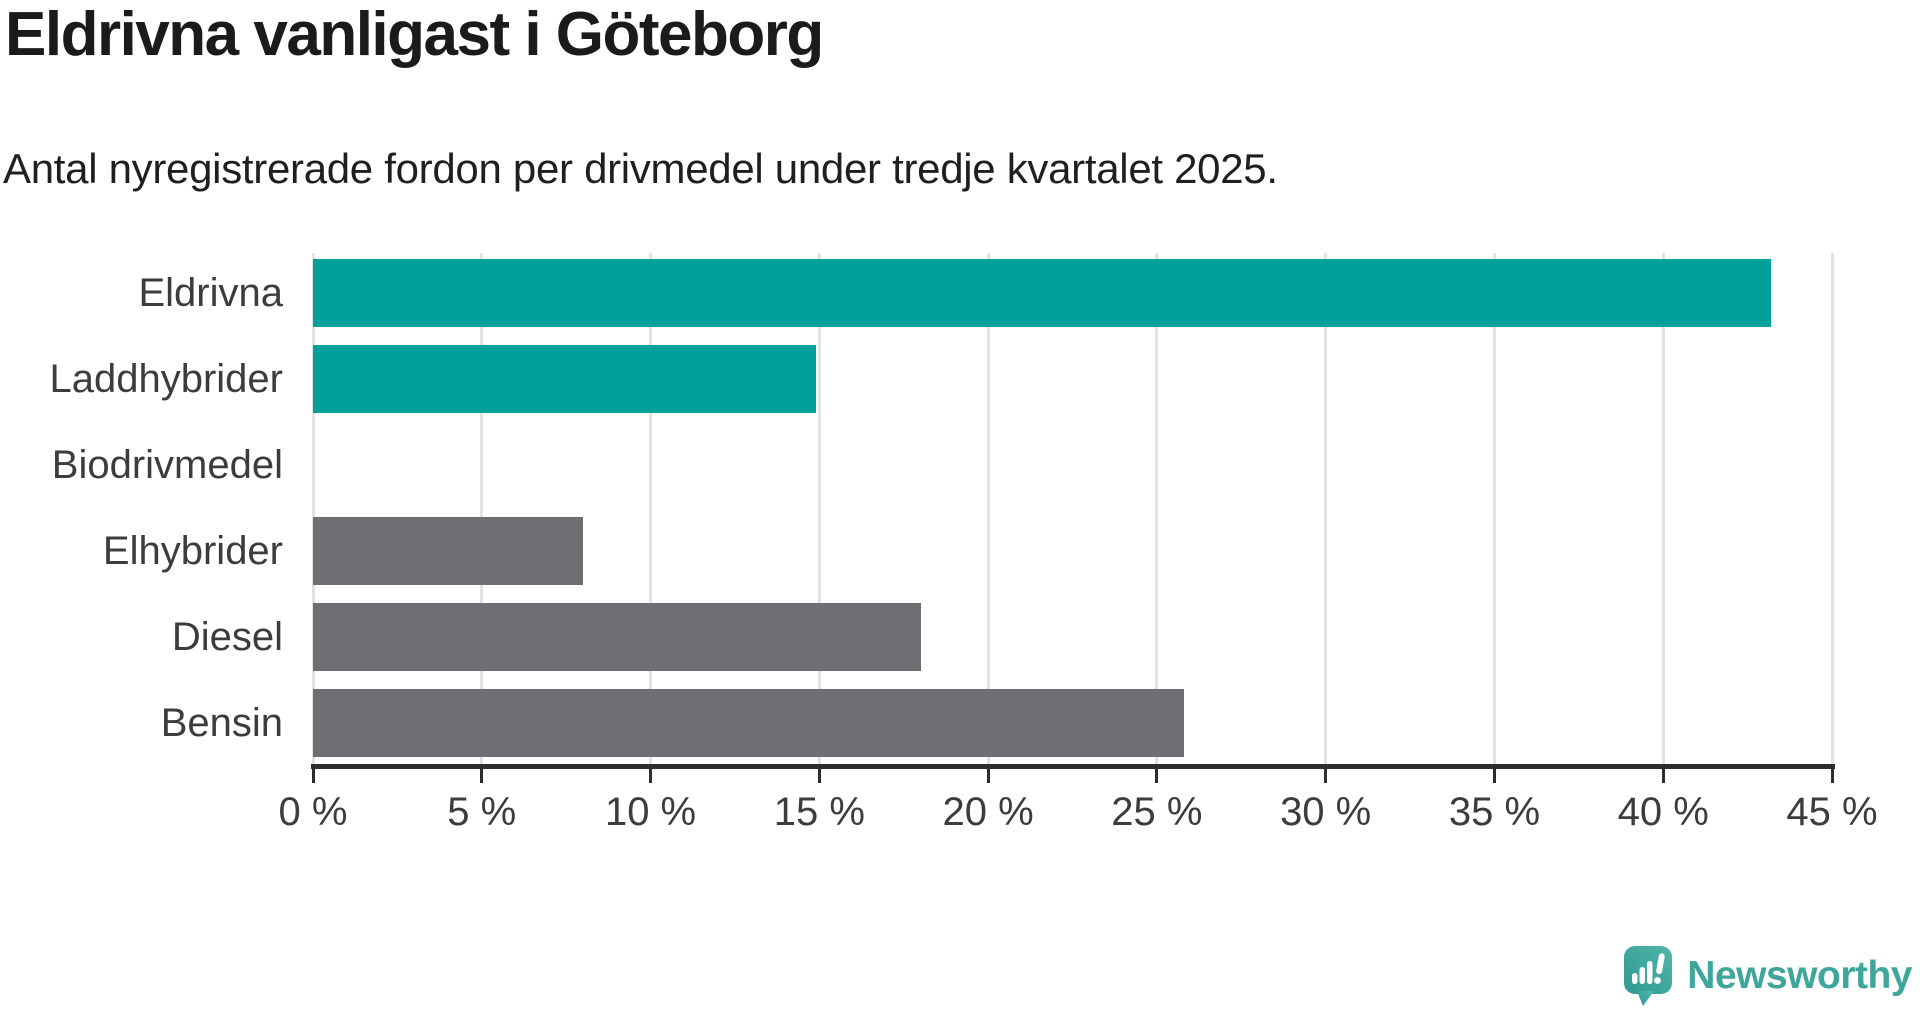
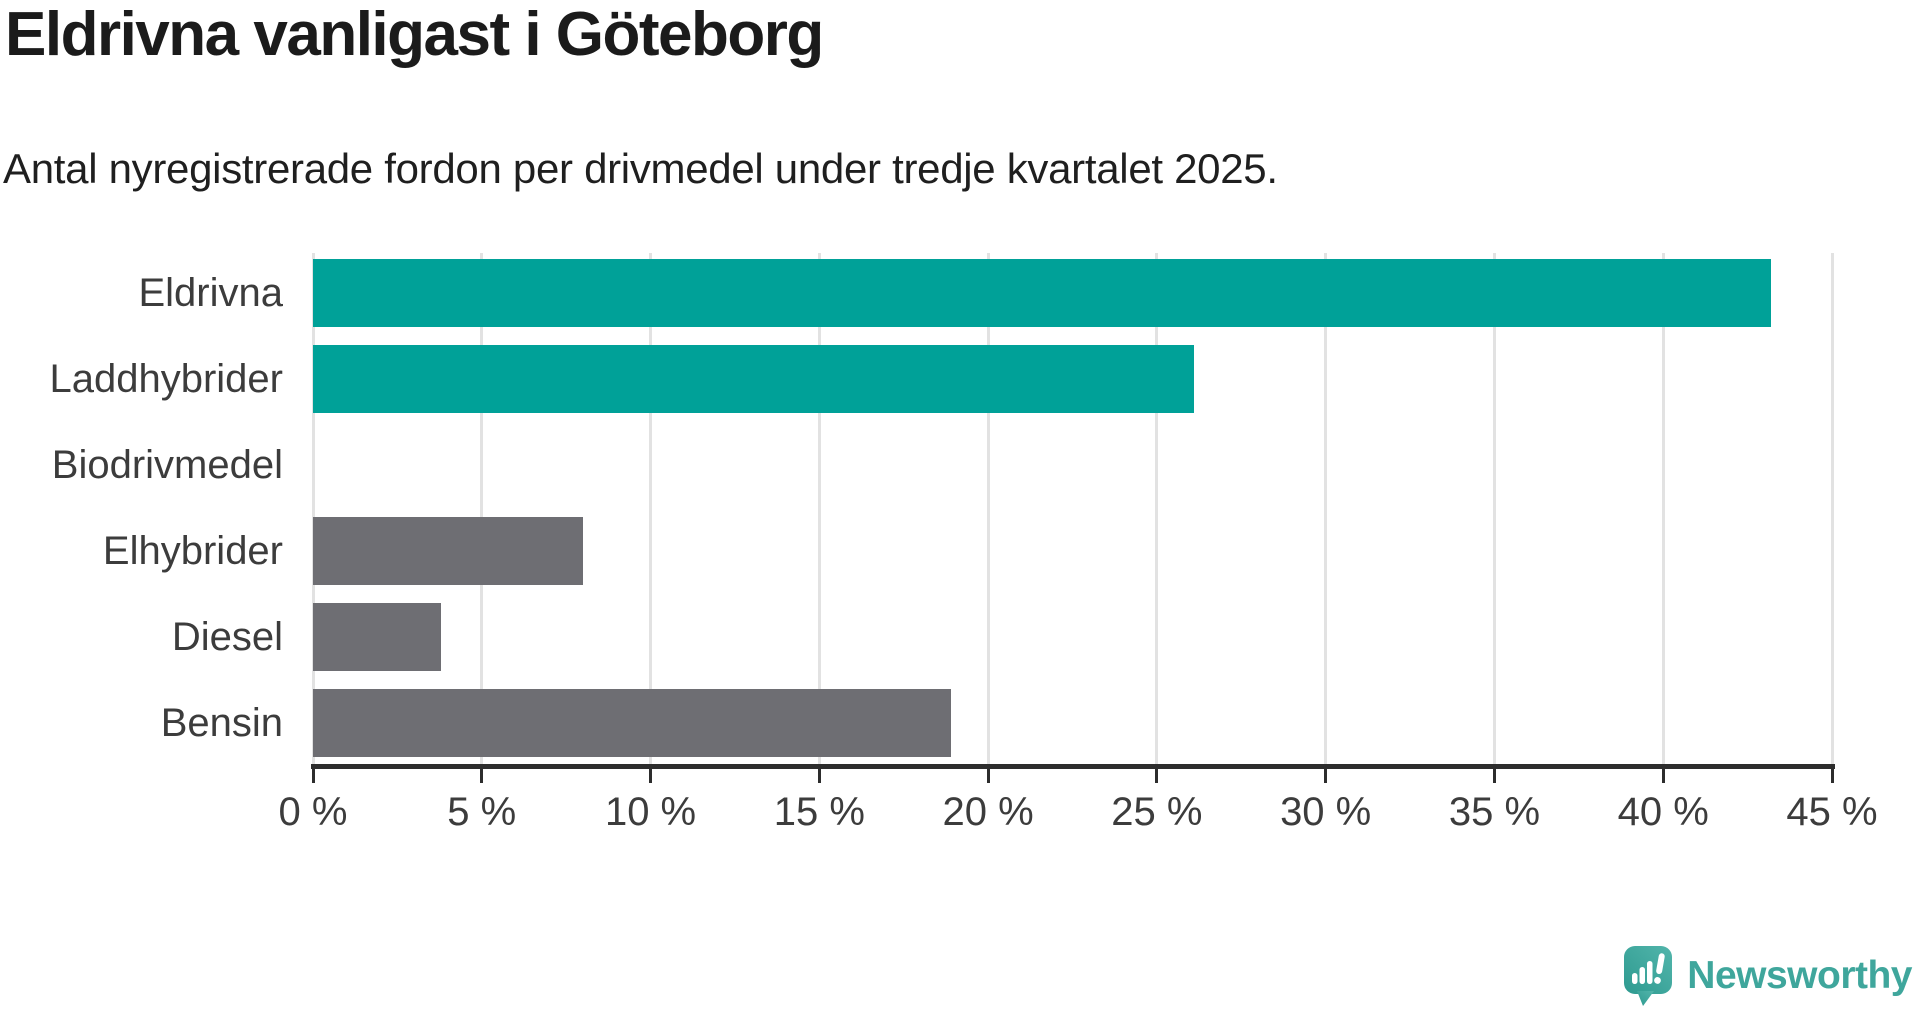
Laddhybrider: 14.9% -> 26.1%
Diesel: 18.0% -> 3.8%
Bensin: 25.8% -> 18.9%
